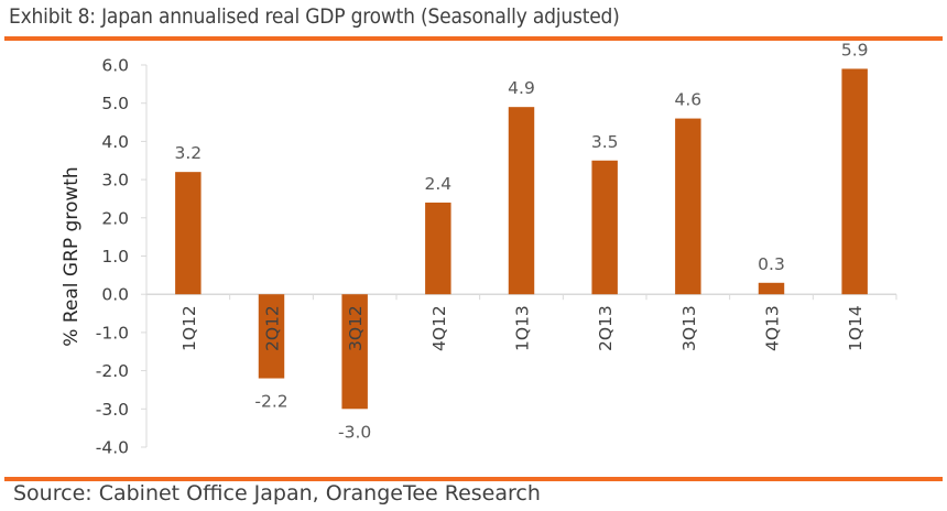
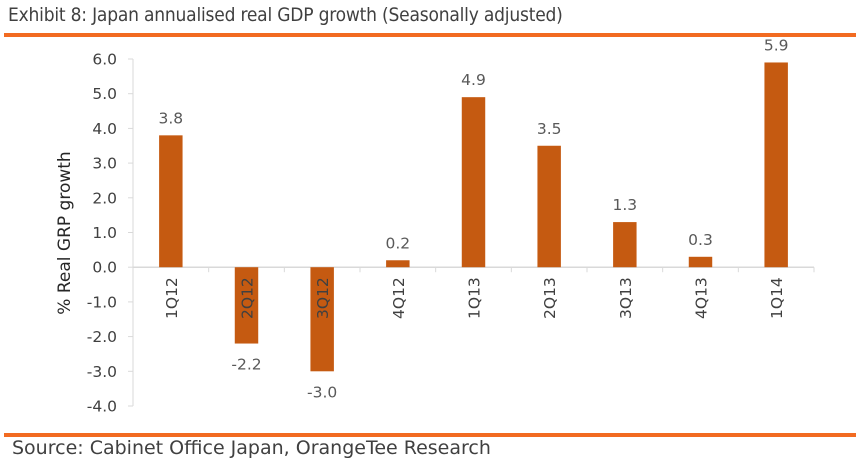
1Q12: 3.2 -> 3.8
4Q12: 2.4 -> 0.2
3Q13: 4.6 -> 1.3
